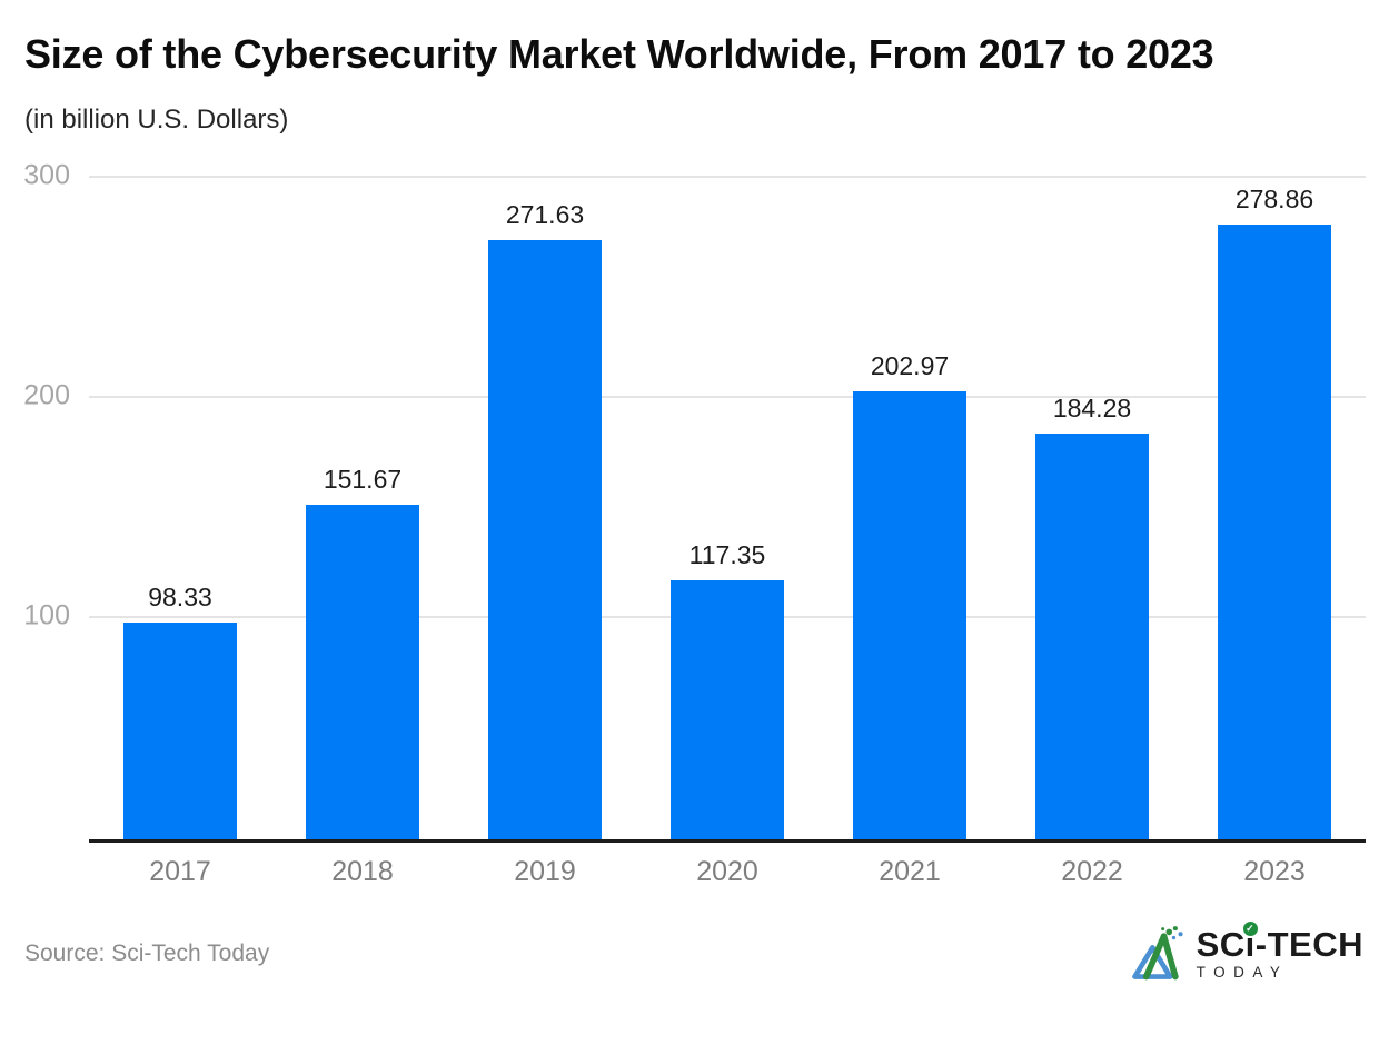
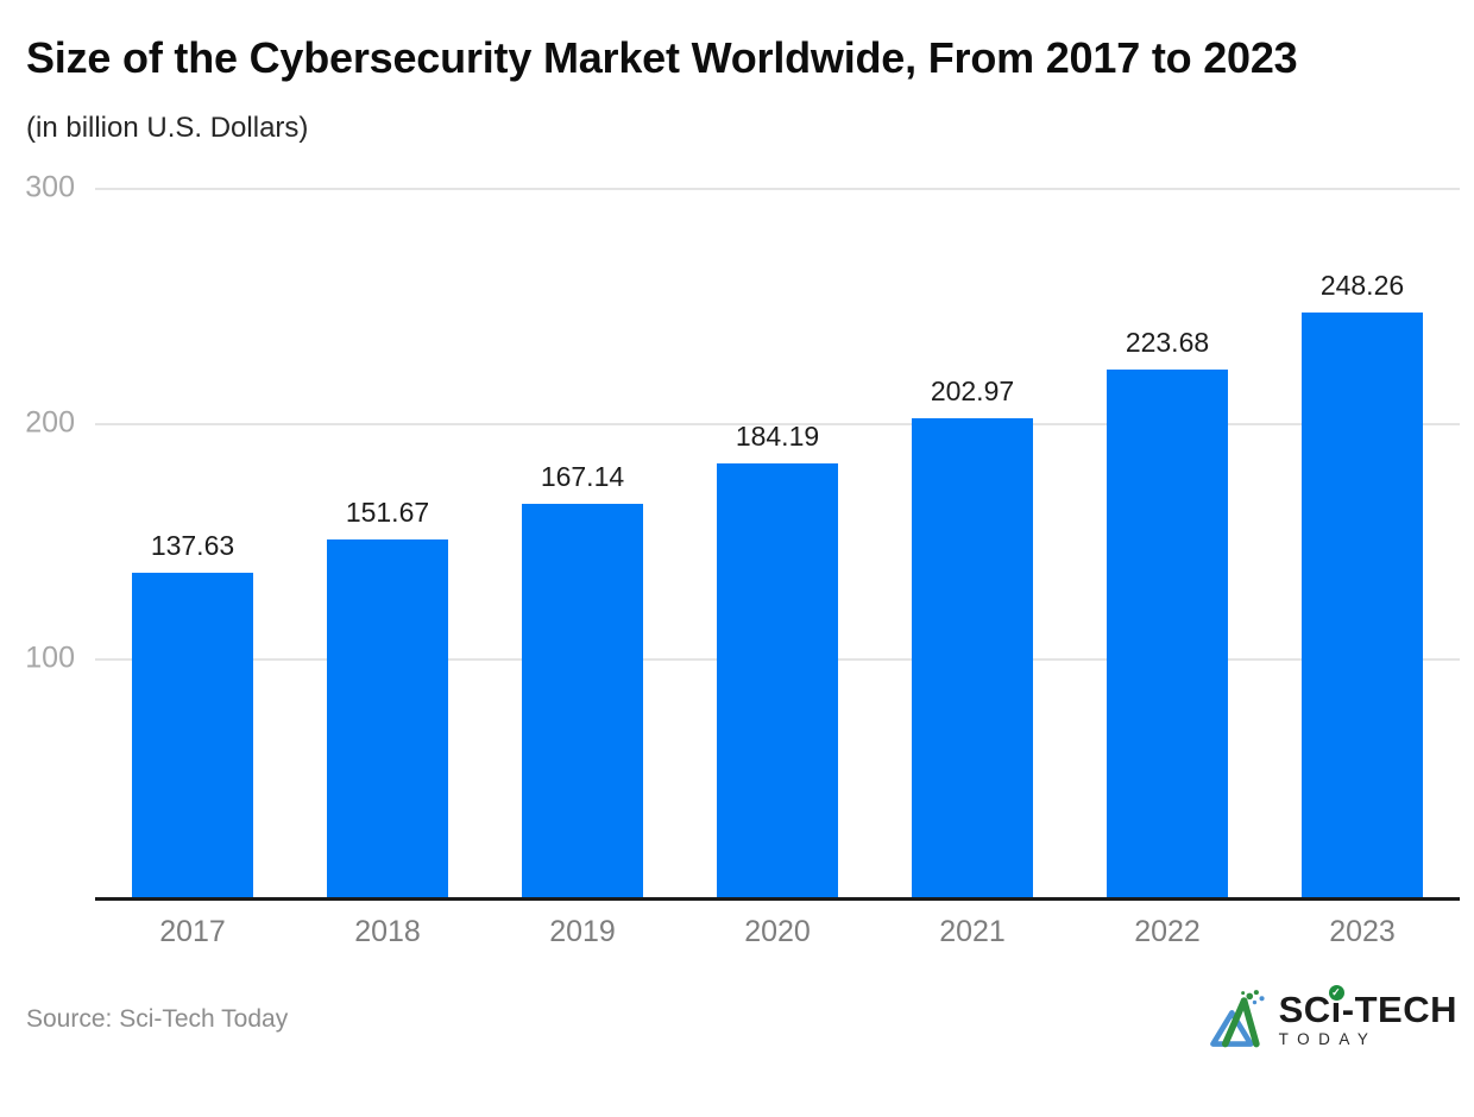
2017: 98.33 -> 137.63
2019: 271.63 -> 167.14
2020: 117.35 -> 184.19
2022: 184.28 -> 223.68
2023: 278.86 -> 248.26
